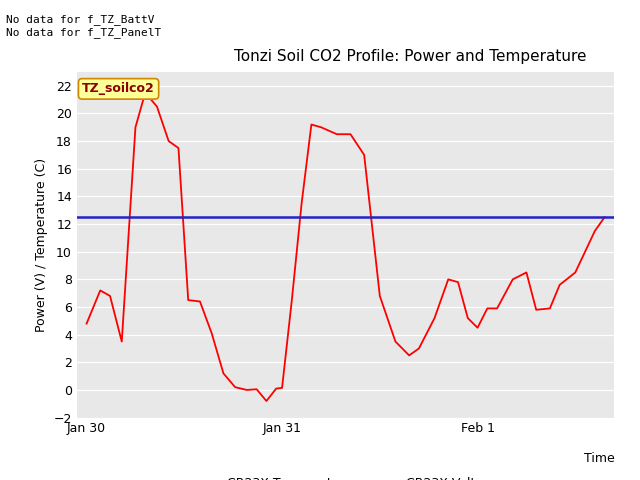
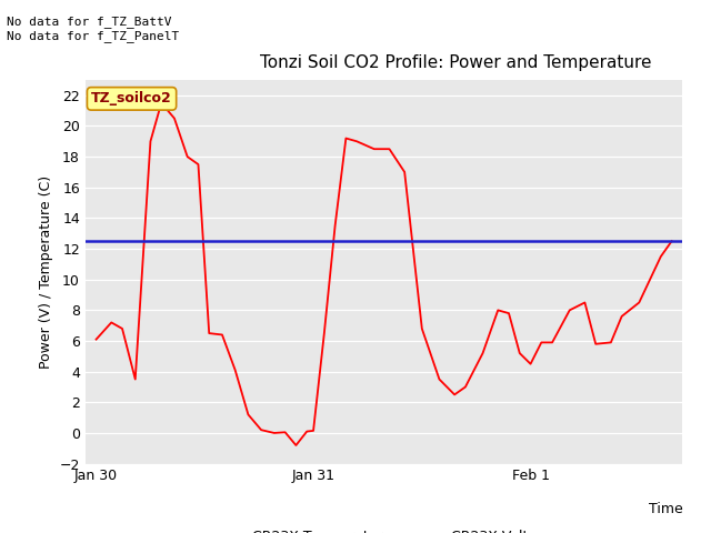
Jan 30: 4.8 -> 6.1
